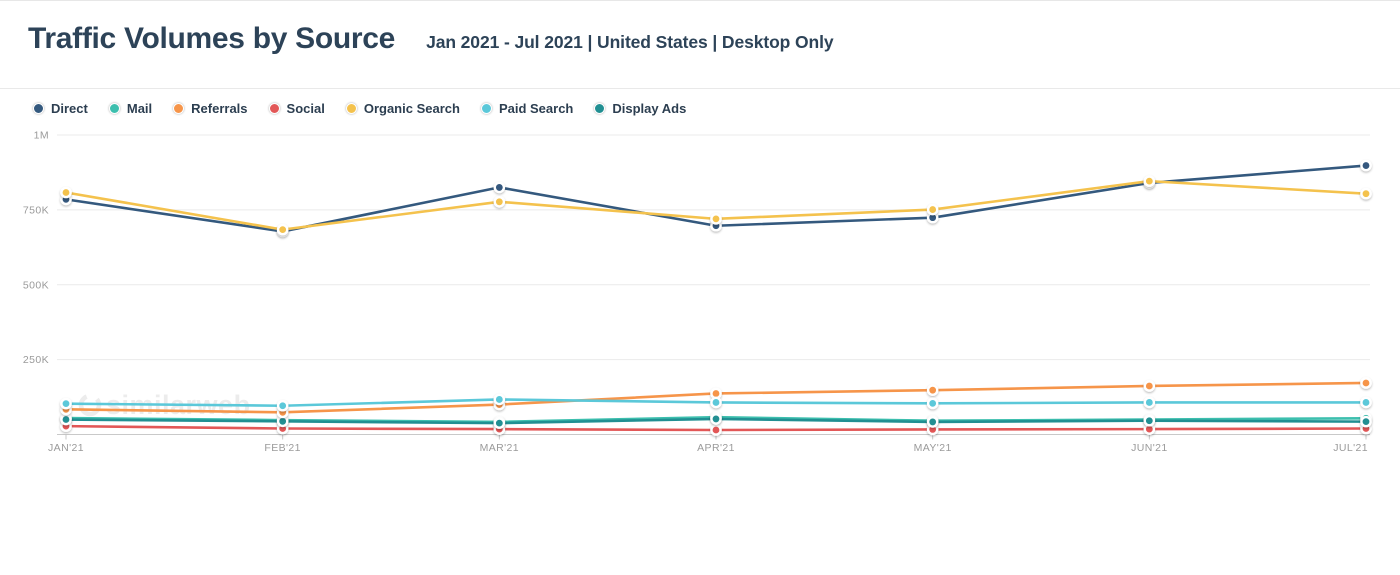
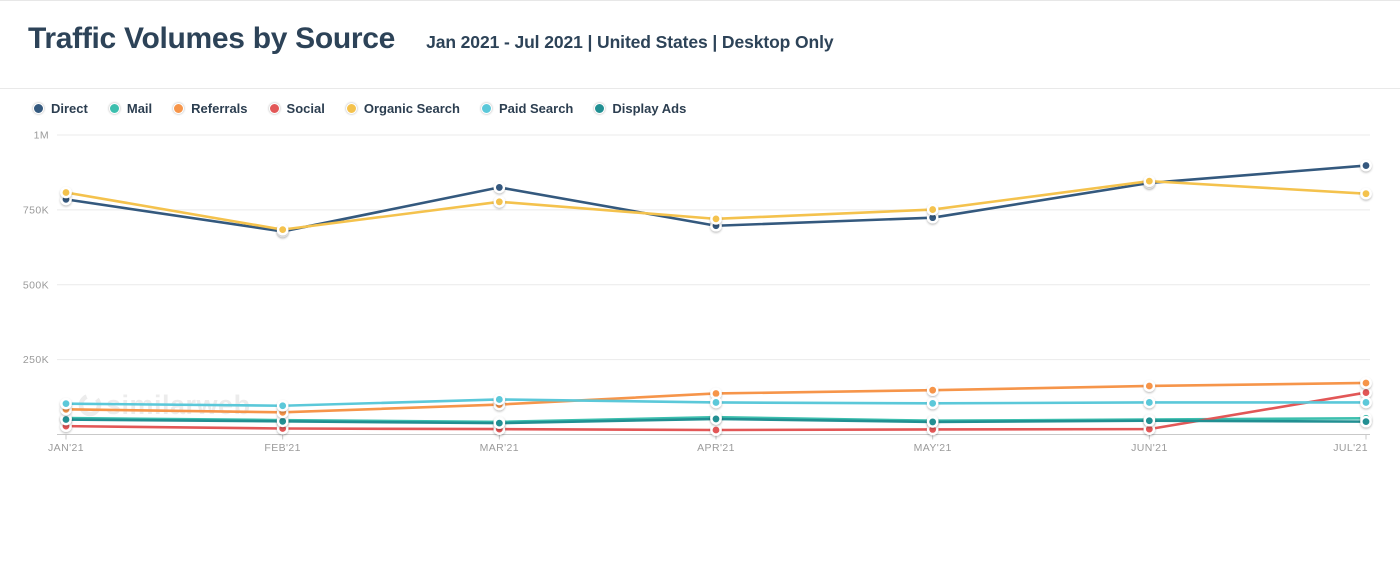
Social/JUL'21: 20K -> 140K
